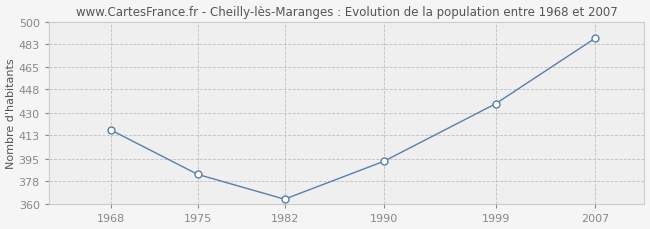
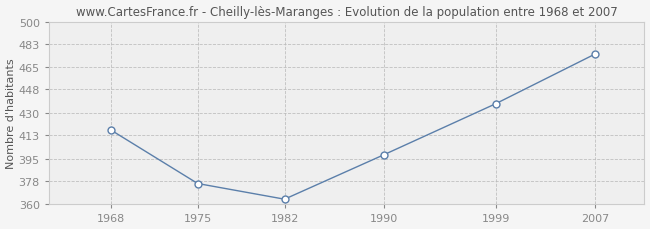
1975: 383 -> 376
1990: 393 -> 398
2007: 487 -> 475
